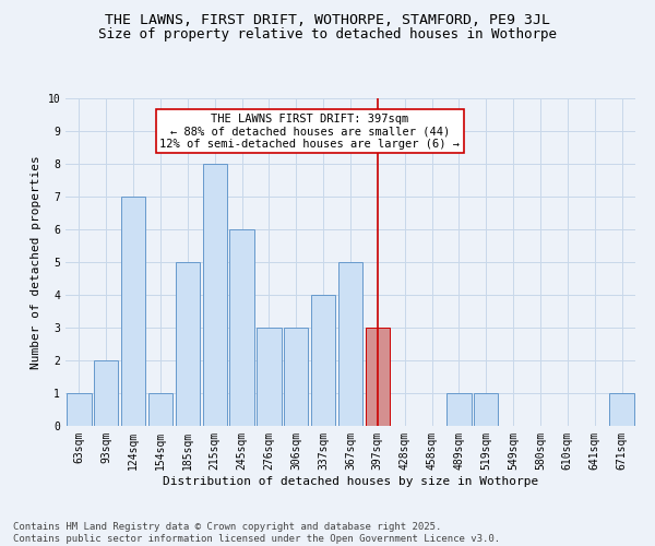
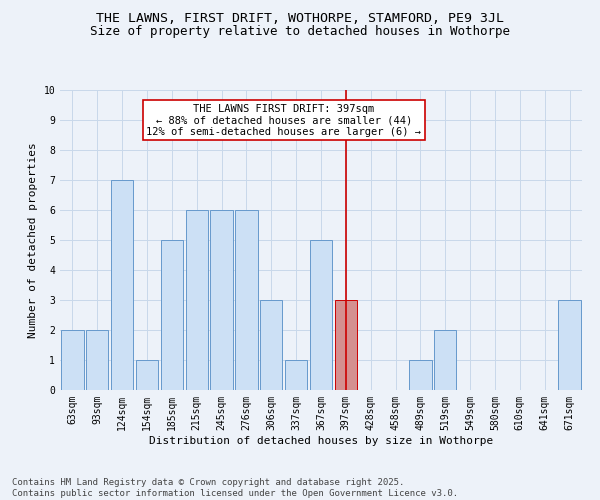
63sqm: 1 -> 2
215sqm: 8 -> 6
276sqm: 3 -> 6
337sqm: 4 -> 1
519sqm: 1 -> 2
671sqm: 1 -> 3
